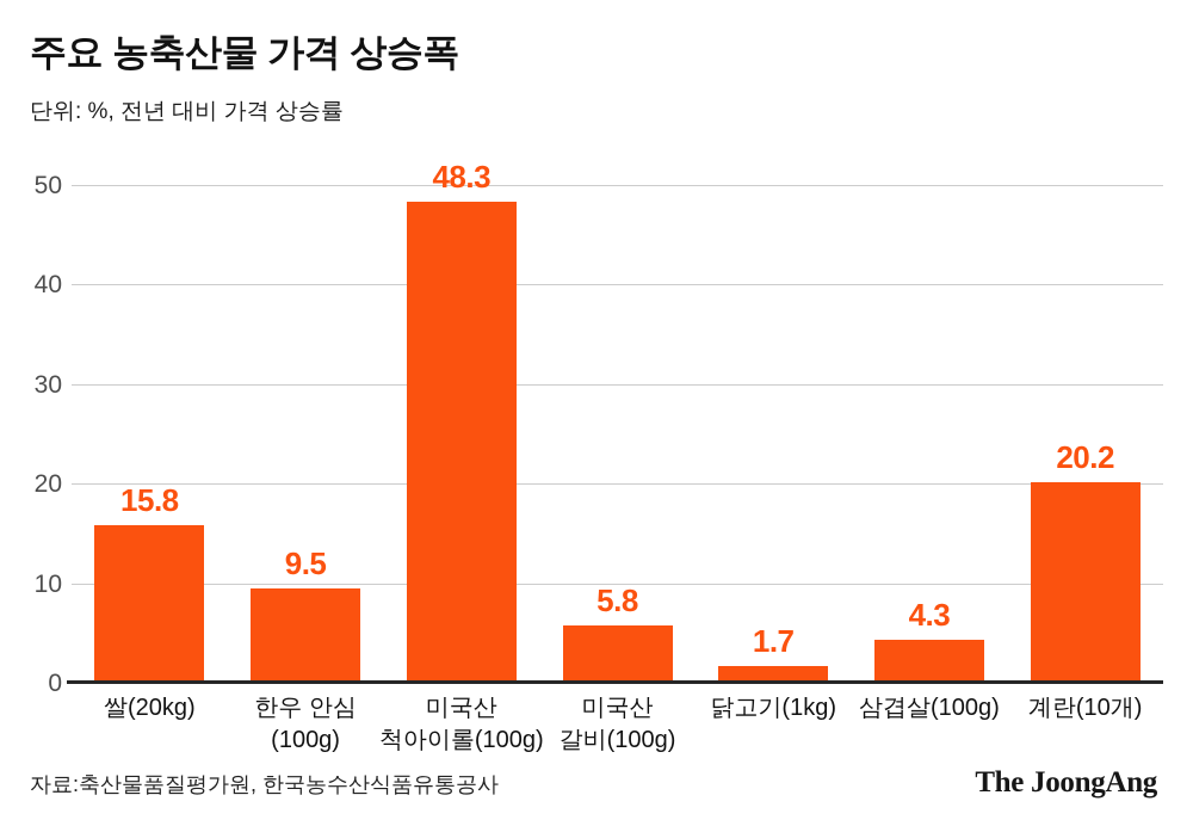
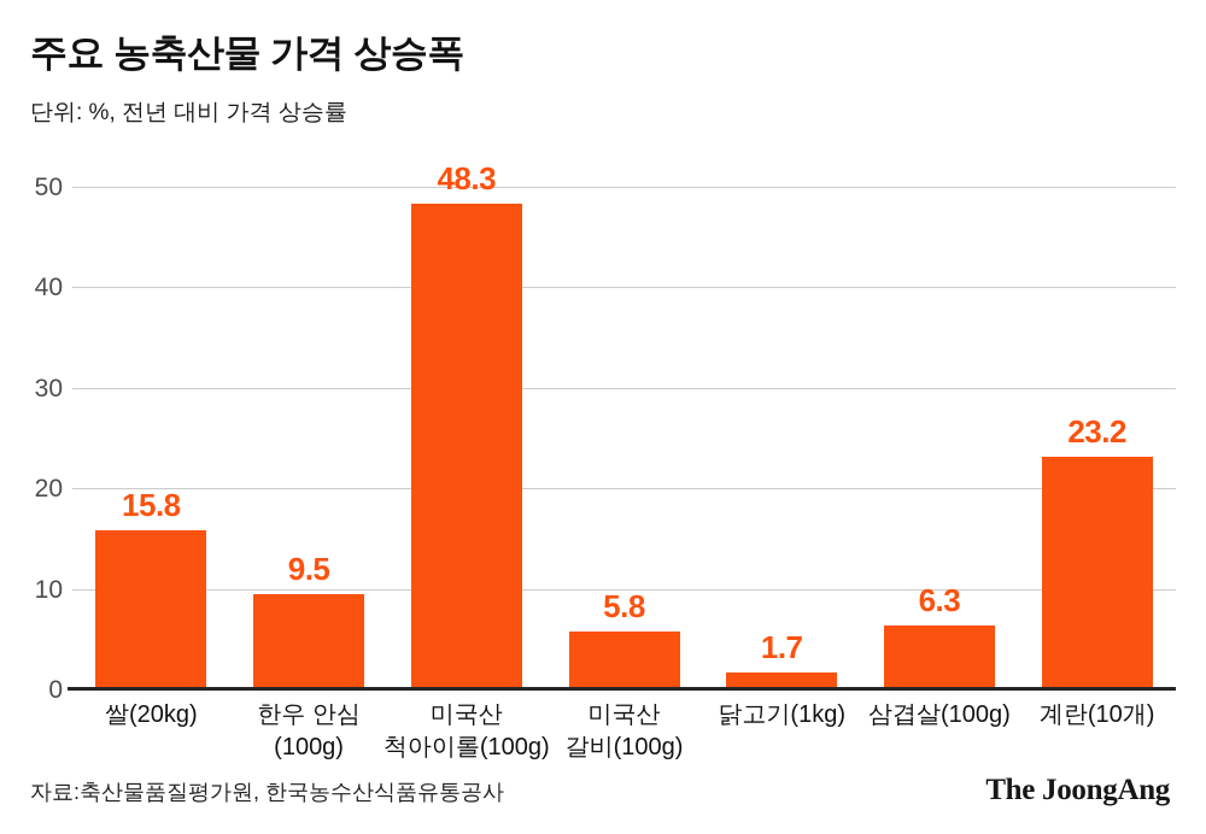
삼겹살(100g): 4.3 -> 6.3
계란(10개): 20.2 -> 23.2
